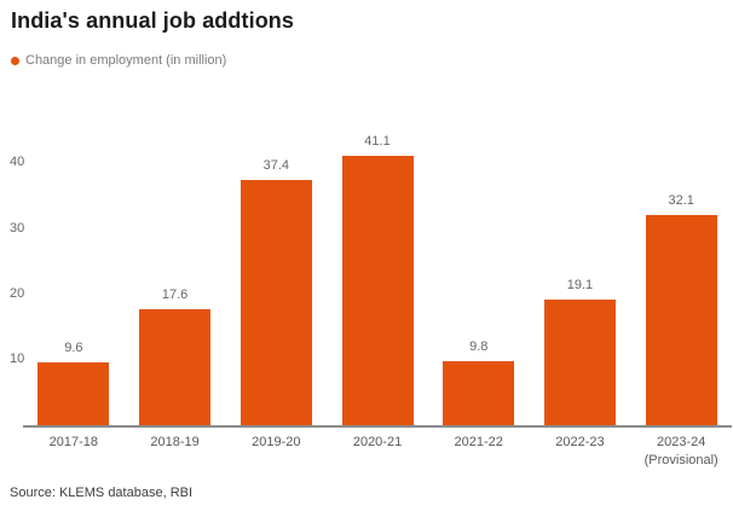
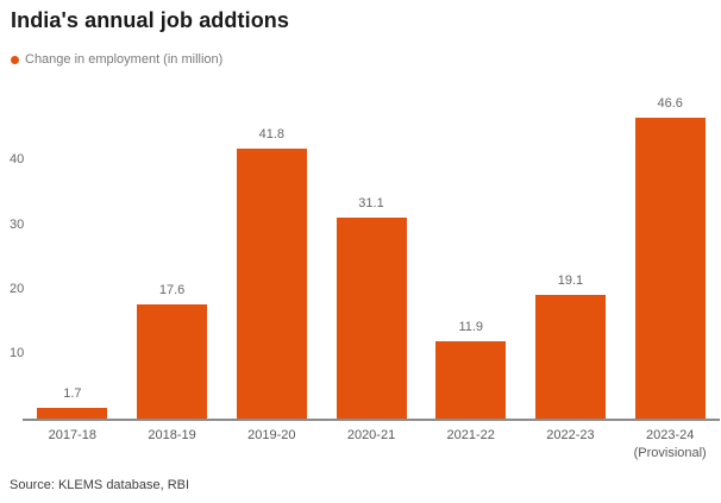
2017-18: 9.6 -> 1.7
2019-20: 37.4 -> 41.8
2020-21: 41.1 -> 31.1
2021-22: 9.8 -> 11.9
2023-24 (Provisional): 32.1 -> 46.6
